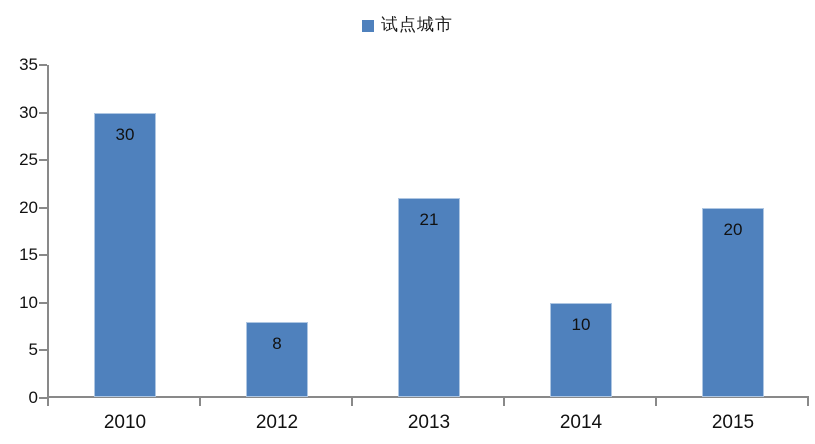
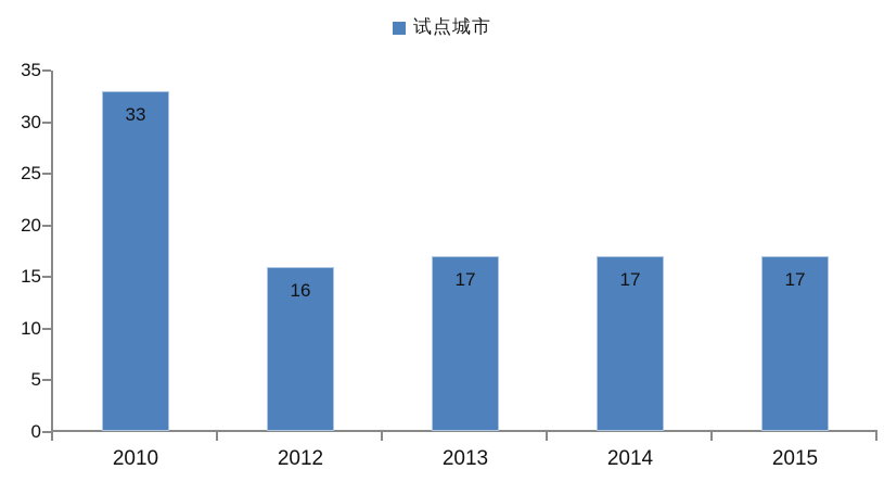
2010: 30 -> 33
2012: 8 -> 16
2013: 21 -> 17
2014: 10 -> 17
2015: 20 -> 17
